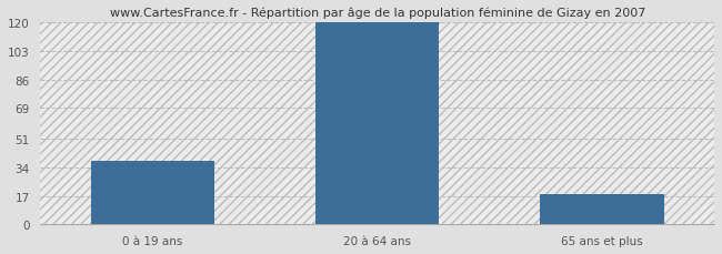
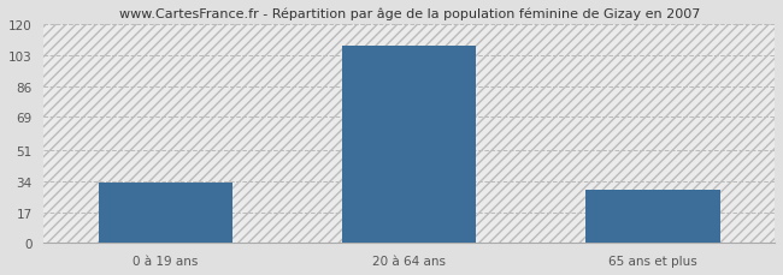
0 à 19 ans: 38 -> 33
20 à 64 ans: 120 -> 108
65 ans et plus: 18 -> 29
